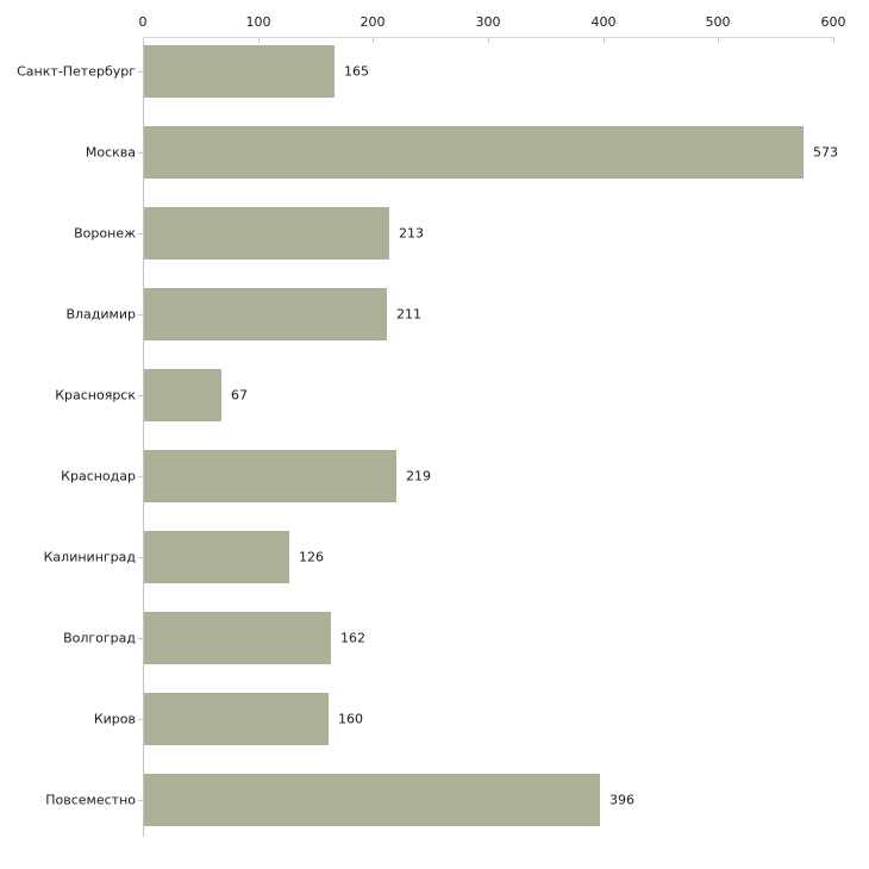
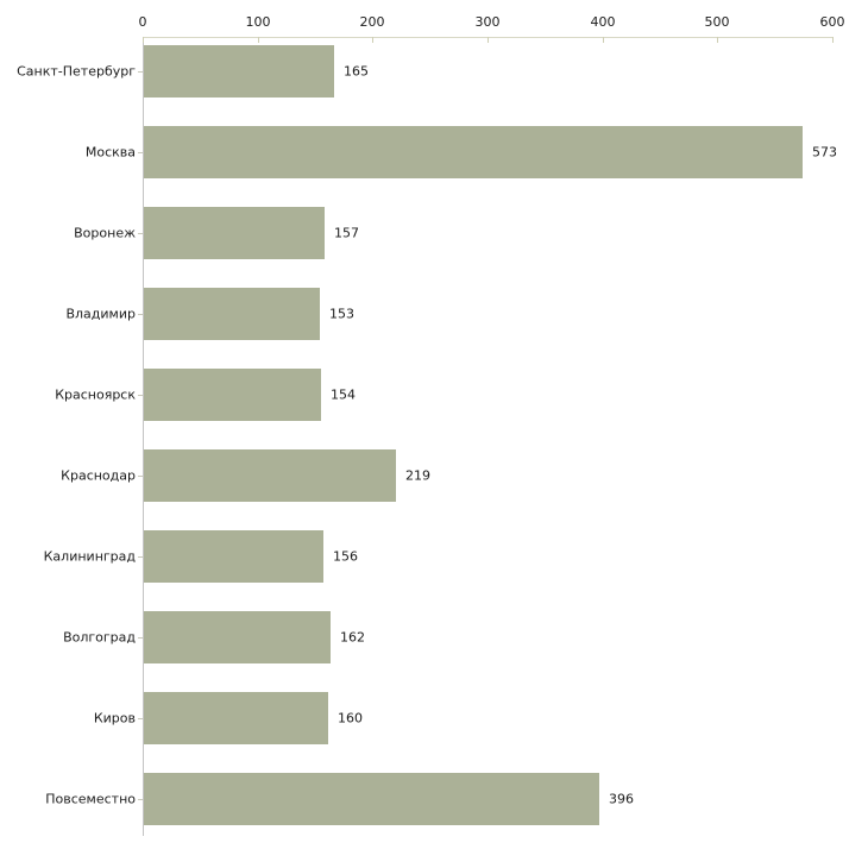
Воронеж: 213 -> 157
Владимир: 211 -> 153
Красноярск: 67 -> 154
Калининград: 126 -> 156
